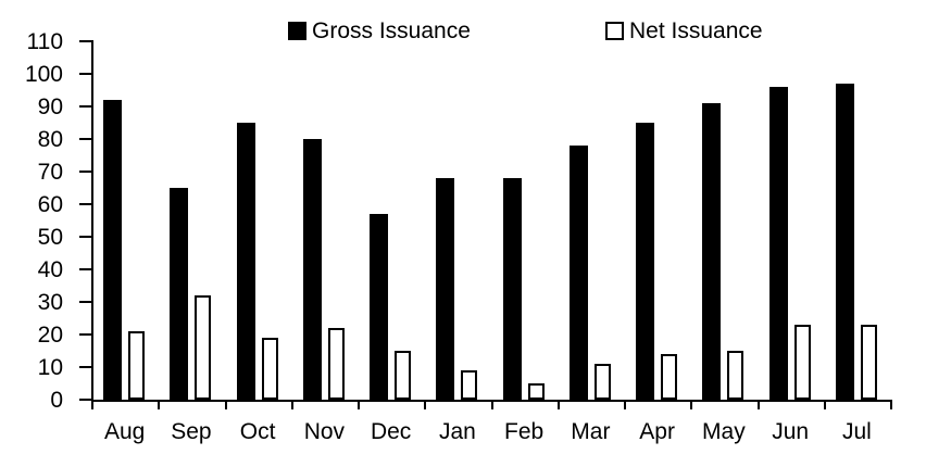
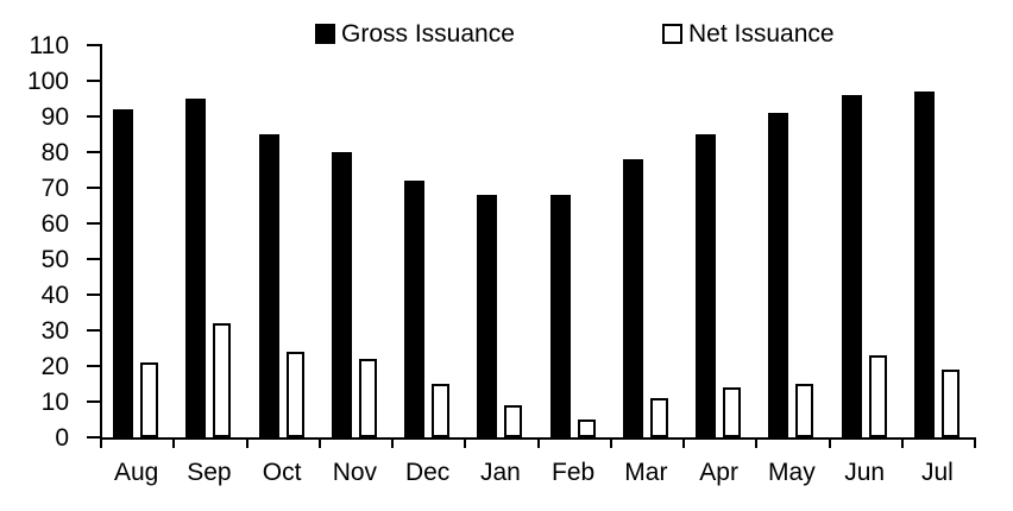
Gross Issuance/Sep: 65 -> 95
Net Issuance/Oct: 19 -> 24
Gross Issuance/Dec: 57 -> 72
Net Issuance/Jul: 23 -> 19
